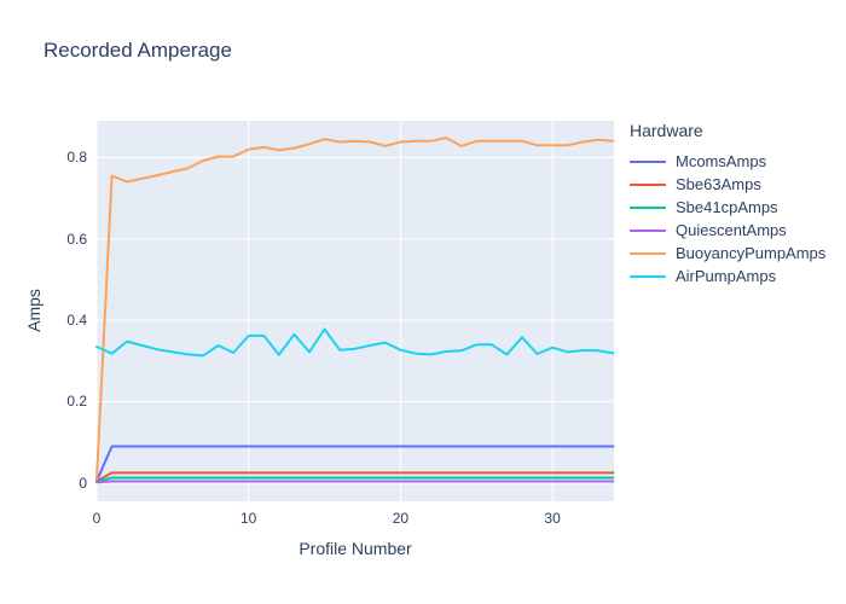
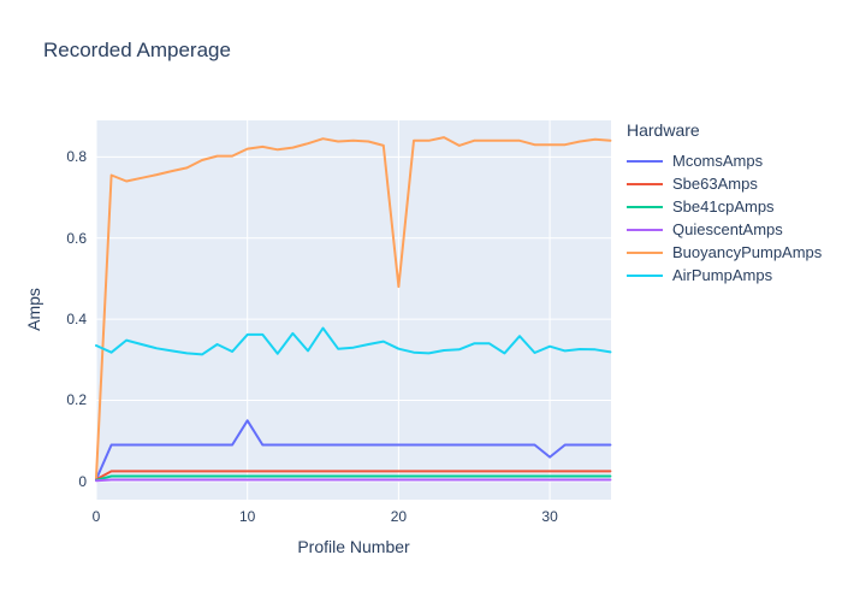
McomsAmps/10: 0.09 -> 0.15
BuoyancyPumpAmps/20: 0.84 -> 0.48
McomsAmps/30: 0.09 -> 0.06
